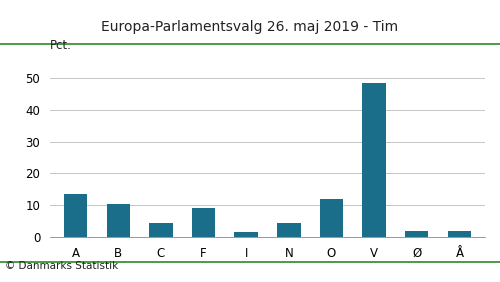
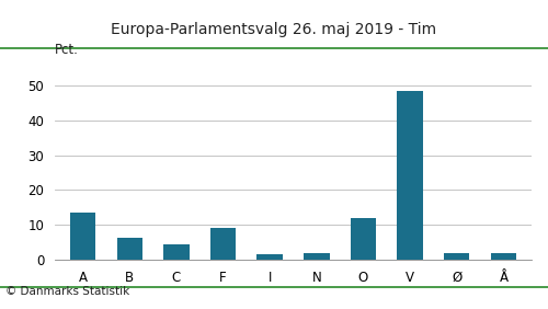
B: 10.5 -> 6.1
N: 4.5 -> 2.0
